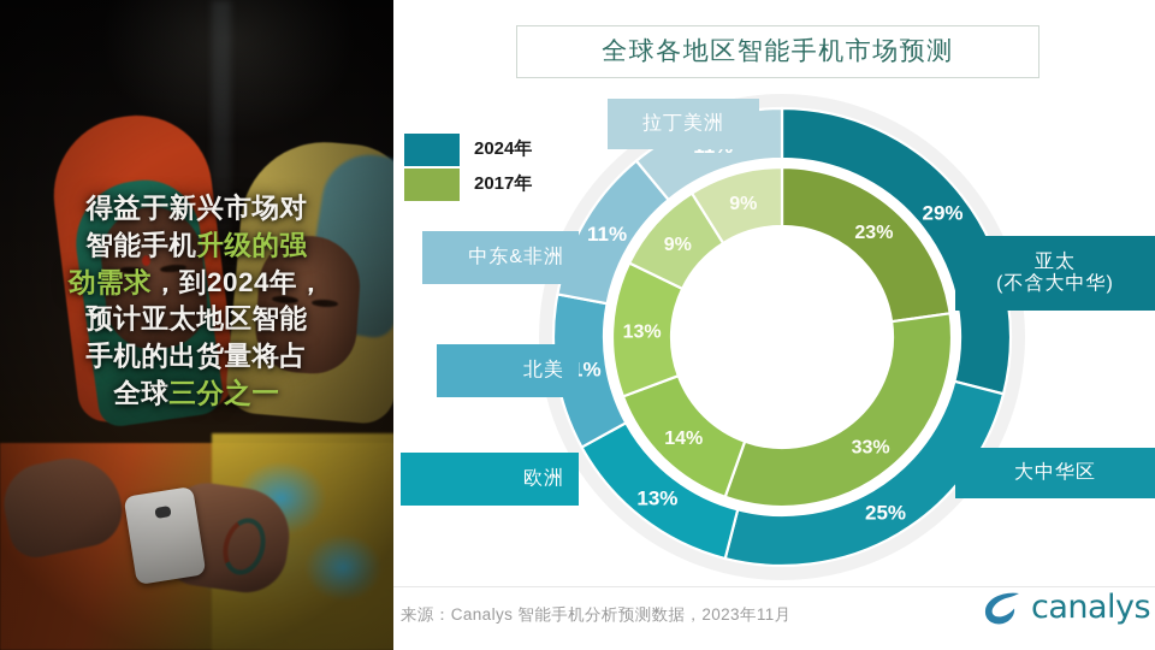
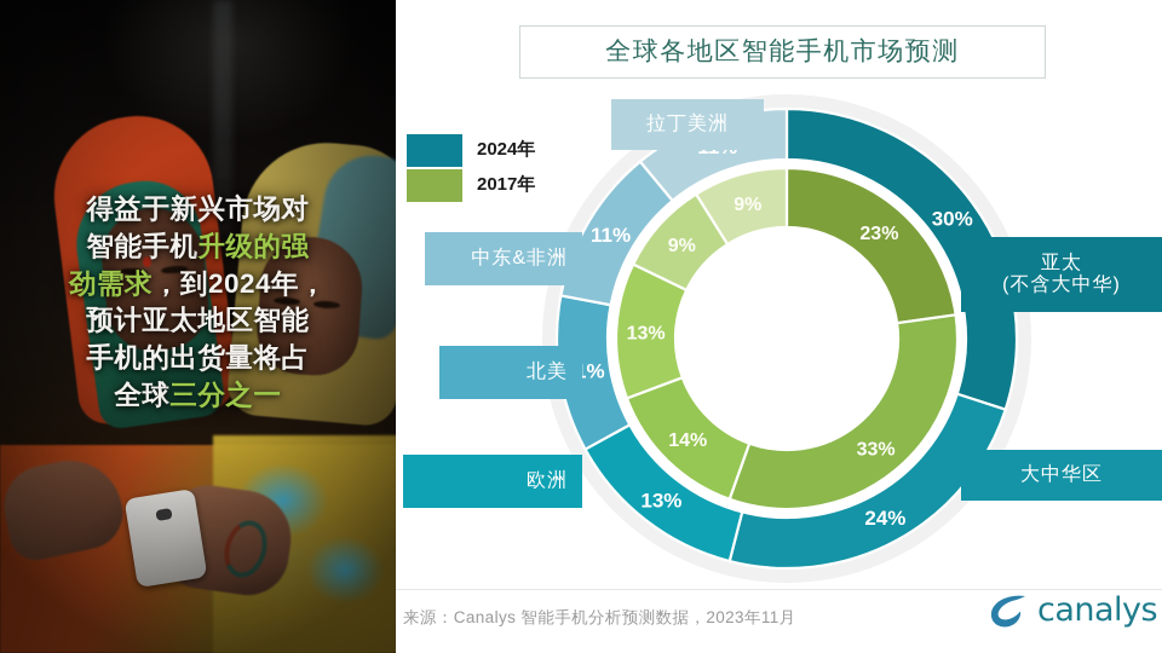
2024年/亚太(不含大中华): 29% -> 30%
2024年/大中华区: 25% -> 24%
